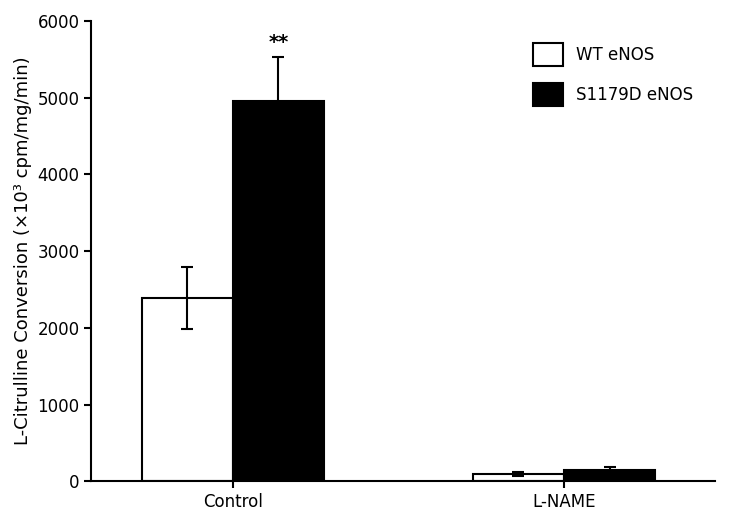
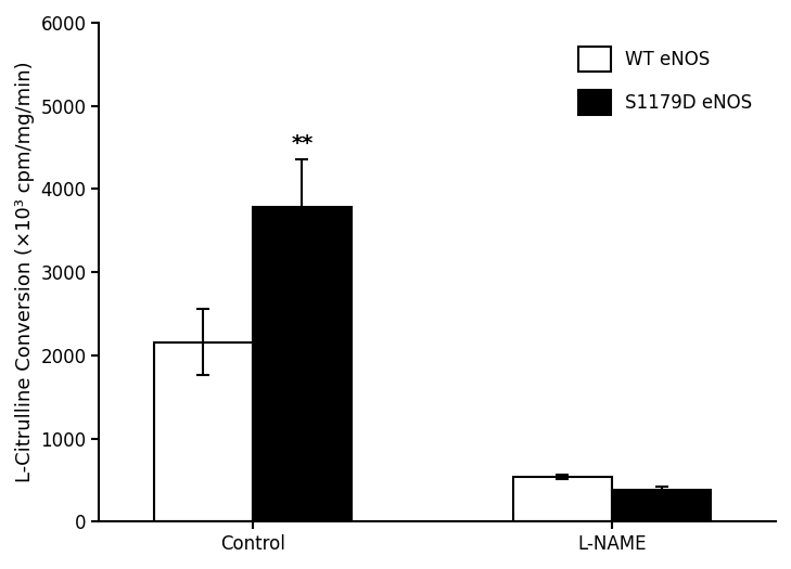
WT eNOS/Control: 2390 -> 2160
S1179D eNOS/Control: 4950 -> 3780
WT eNOS/L-NAME: 100 -> 540
S1179D eNOS/L-NAME: 150 -> 380
